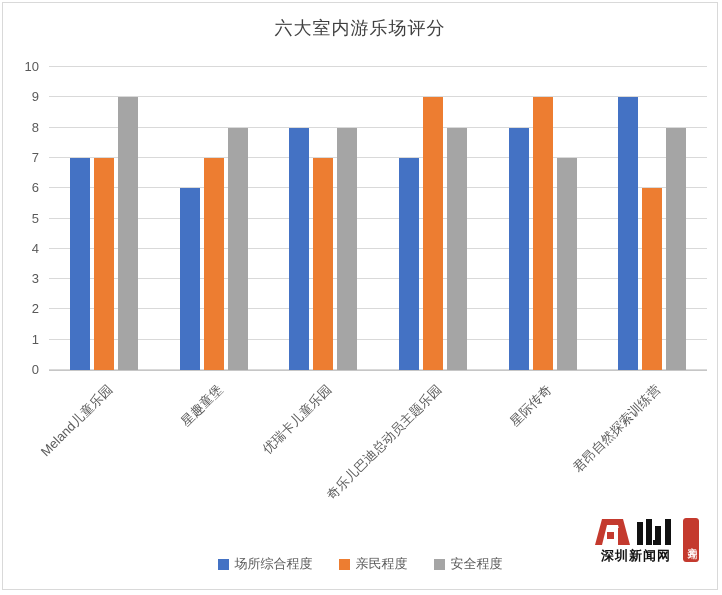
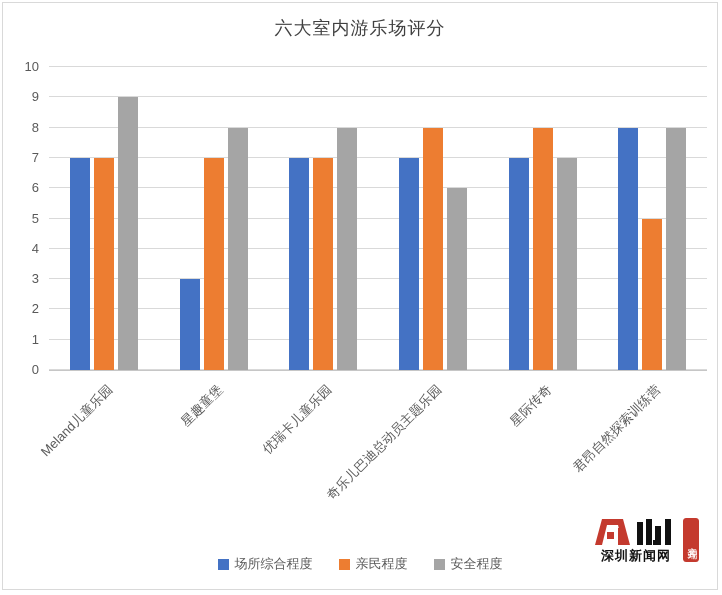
场所综合程度/星趣童堡: 6 -> 3
场所综合程度/优瑞卡儿童乐园: 8 -> 7
亲民程度/奇乐儿巴迪总动员主题乐园: 9 -> 8
安全程度/奇乐儿巴迪总动员主题乐园: 8 -> 6
场所综合程度/星际传奇: 8 -> 7
亲民程度/星际传奇: 9 -> 8
场所综合程度/君昂自然探索训练营: 9 -> 8
亲民程度/君昂自然探索训练营: 6 -> 5
